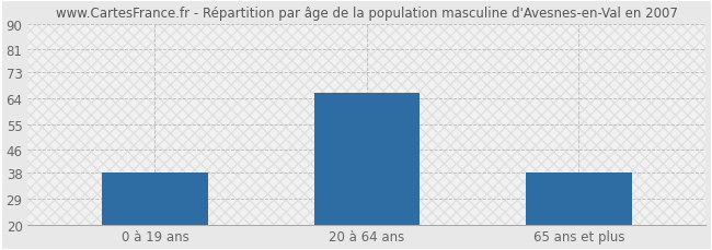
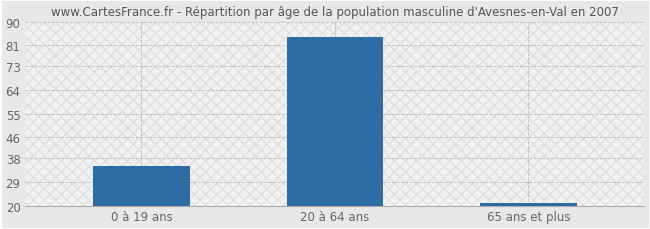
0 à 19 ans: 38 -> 35
20 à 64 ans: 66 -> 84
65 ans et plus: 38 -> 21
